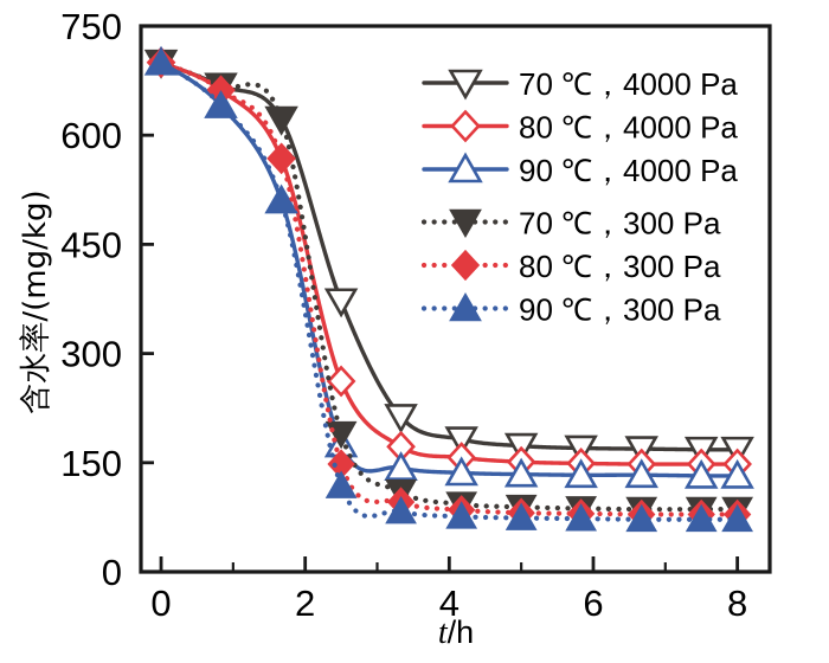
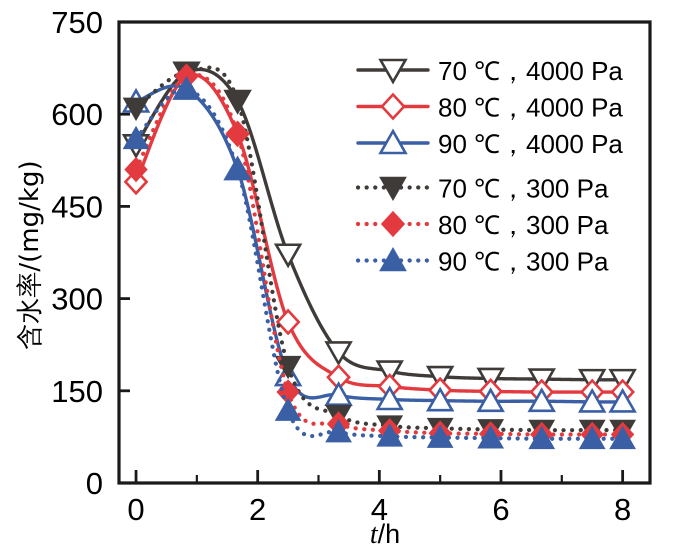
70 ℃，4000 Pa/0: 700 -> 550
80 ℃，4000 Pa/0: 700 -> 490
90 ℃，4000 Pa/0: 700 -> 620
70 ℃，300 Pa/0: 700 -> 610
80 ℃，300 Pa/0: 700 -> 510
90 ℃，300 Pa/0: 700 -> 560
